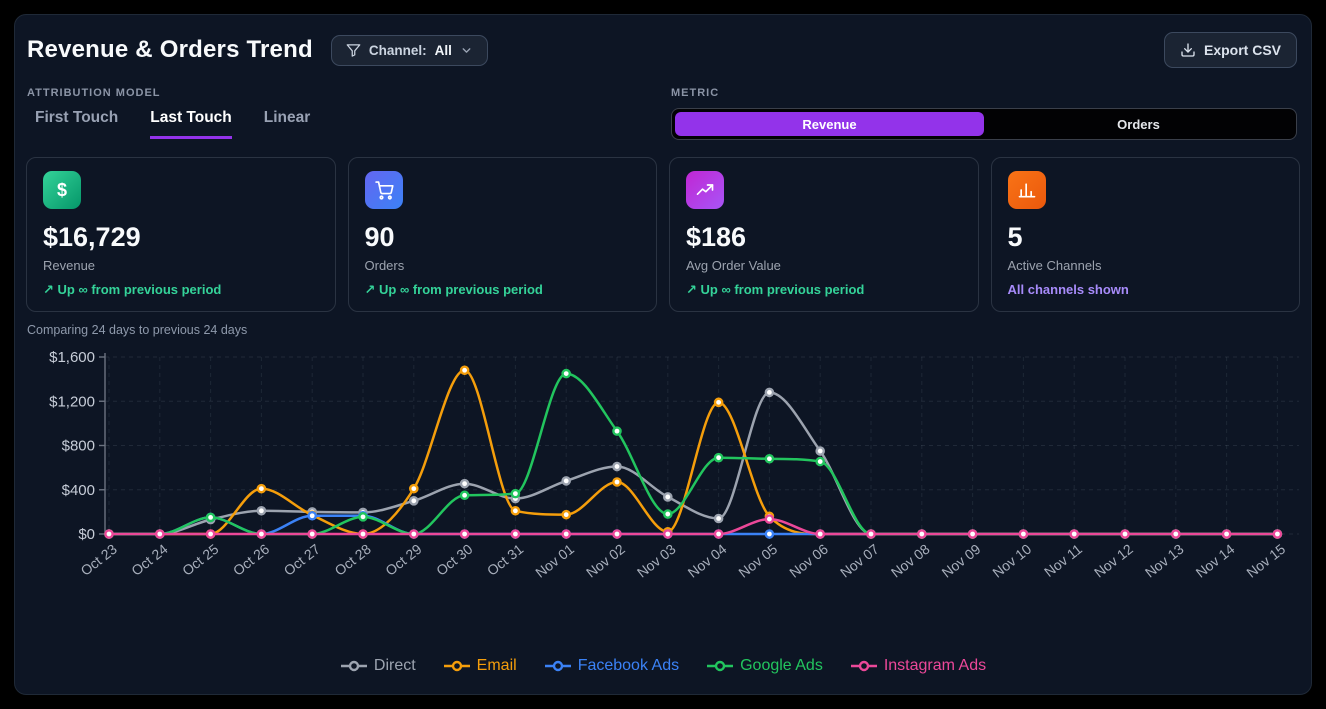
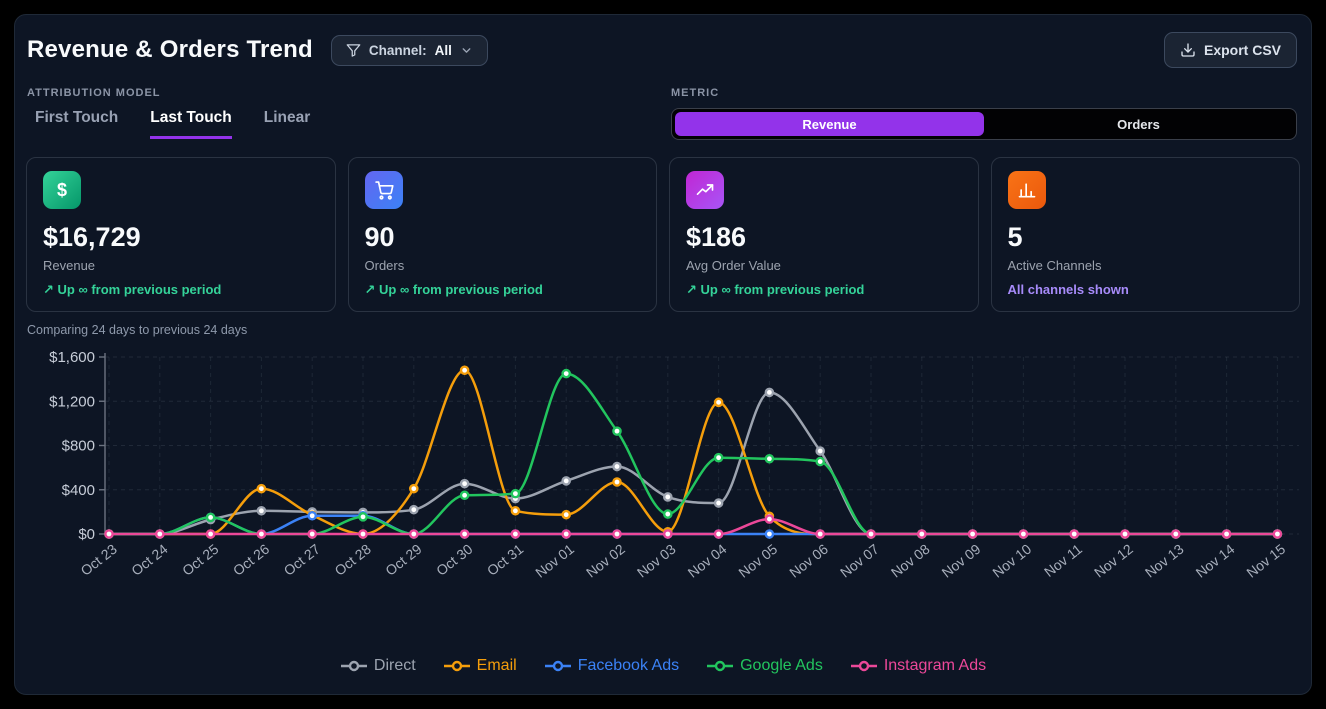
Direct/Oct 29: $300 -> $220
Direct/Nov 04: $140 -> $280
